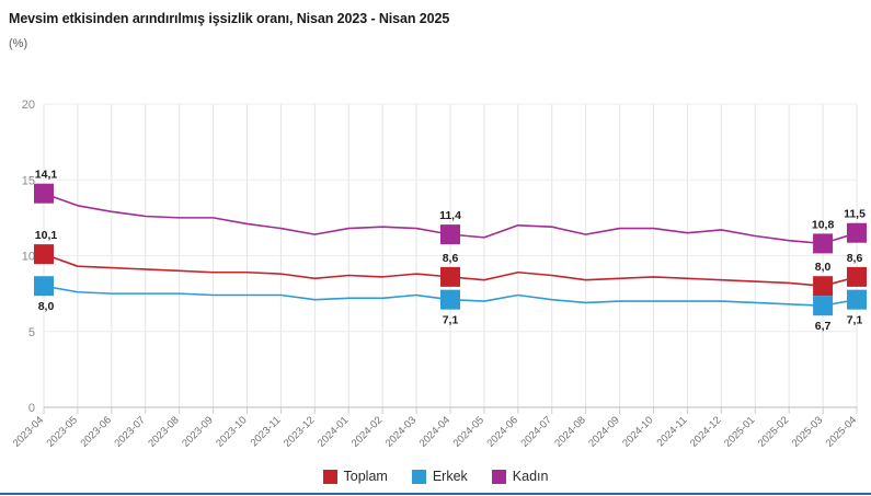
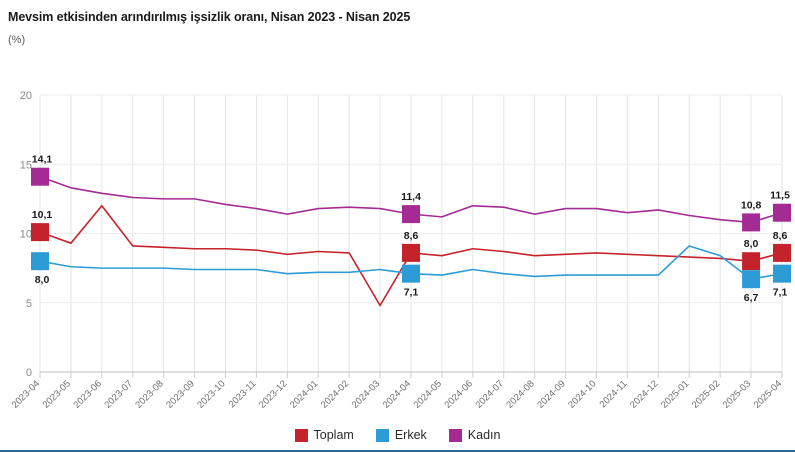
Toplam/2023-06: 9.2 -> 12.0
Toplam/2024-03: 8.8 -> 4.8
Erkek/2025-01: 6.9 -> 9.1
Erkek/2025-02: 6.8 -> 8.4
